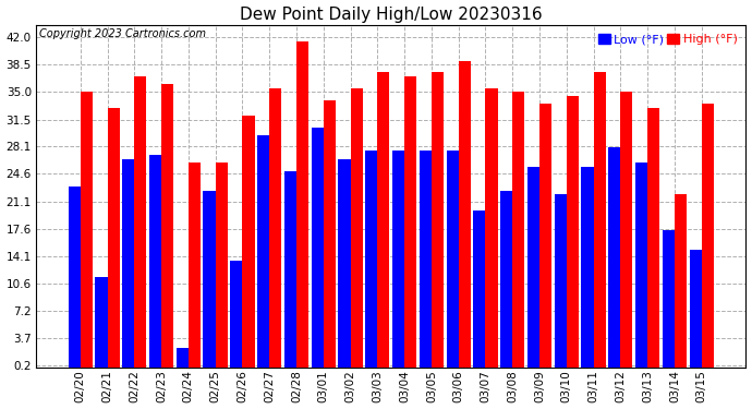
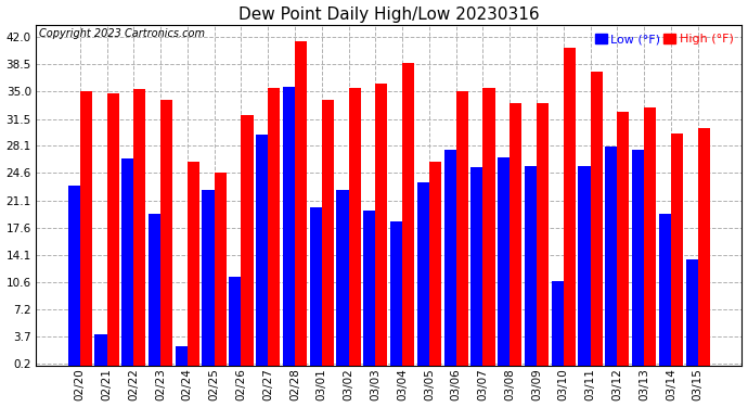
Low (°F)/02/21: 11.5 -> 4.0
High (°F)/02/21: 33.0 -> 34.8
High (°F)/02/22: 37.0 -> 35.4
Low (°F)/02/23: 27.0 -> 19.4
High (°F)/02/23: 36.0 -> 34.0
High (°F)/02/25: 26.0 -> 24.6
Low (°F)/02/26: 13.5 -> 11.4
Low (°F)/02/28: 25.0 -> 35.6
Low (°F)/03/01: 30.5 -> 20.2
Low (°F)/03/02: 26.5 -> 22.4
Low (°F)/03/03: 27.5 -> 19.8
High (°F)/03/03: 37.5 -> 36.0
Low (°F)/03/04: 27.5 -> 18.4
High (°F)/03/04: 37.0 -> 38.6
Low (°F)/03/05: 27.5 -> 23.4
High (°F)/03/05: 37.5 -> 26.0
High (°F)/03/06: 39.0 -> 35.0
Low (°F)/03/07: 20.0 -> 25.4
Low (°F)/03/08: 22.5 -> 26.6
High (°F)/03/08: 35.0 -> 33.6
Low (°F)/03/10: 22.0 -> 10.8
High (°F)/03/10: 34.5 -> 40.6
High (°F)/03/12: 35.0 -> 32.4
Low (°F)/03/13: 26.0 -> 27.6
Low (°F)/03/14: 17.5 -> 19.4
High (°F)/03/14: 22.0 -> 29.6
Low (°F)/03/15: 15.0 -> 13.6
High (°F)/03/15: 33.5 -> 30.4
